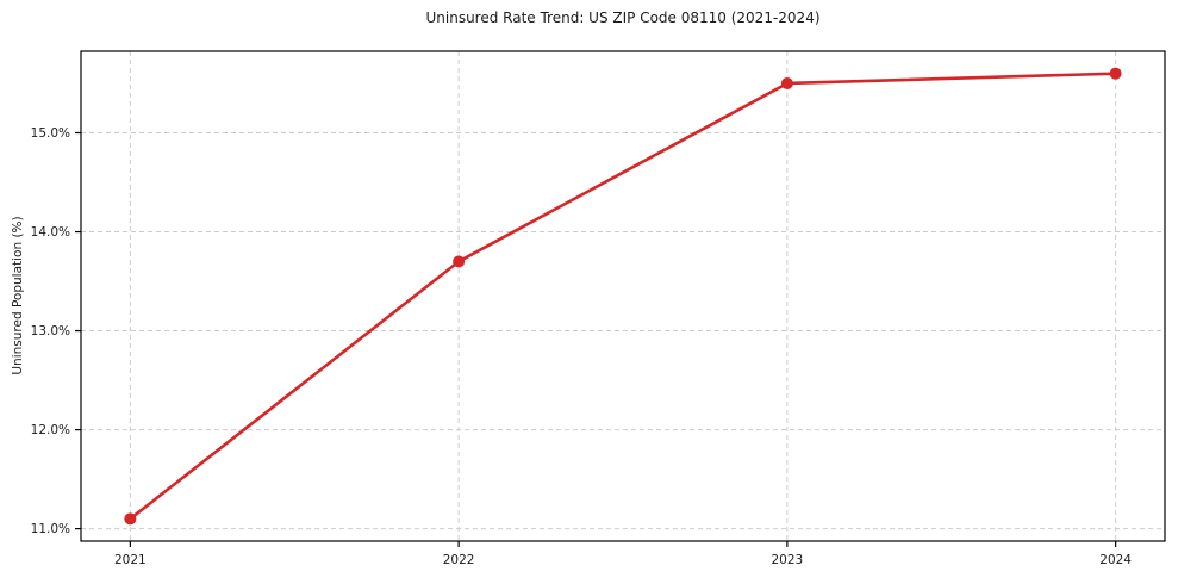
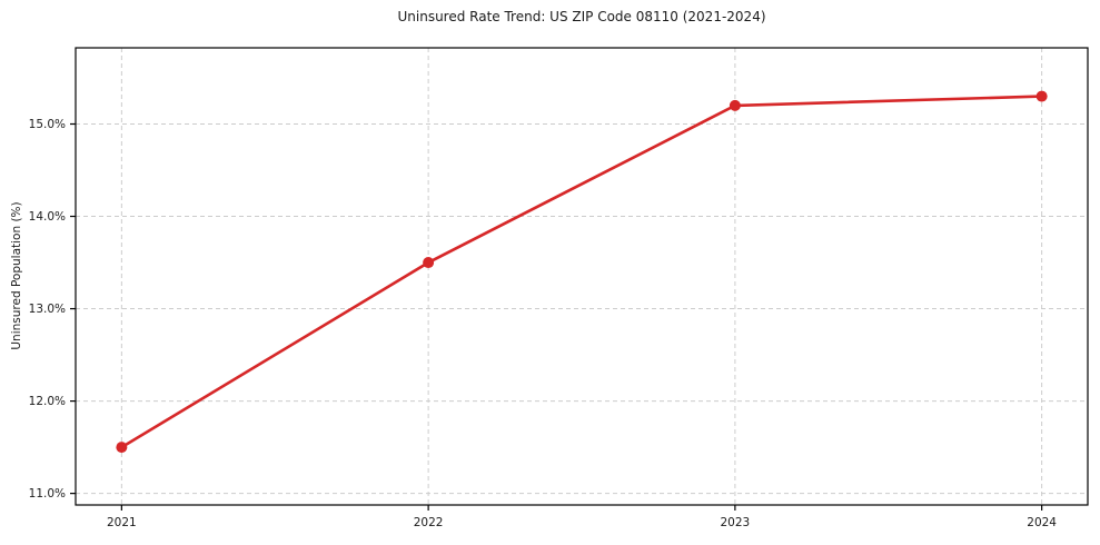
2021: 11.1% -> 11.5%
2022: 13.7% -> 13.5%
2023: 15.5% -> 15.2%
2024: 15.6% -> 15.3%
